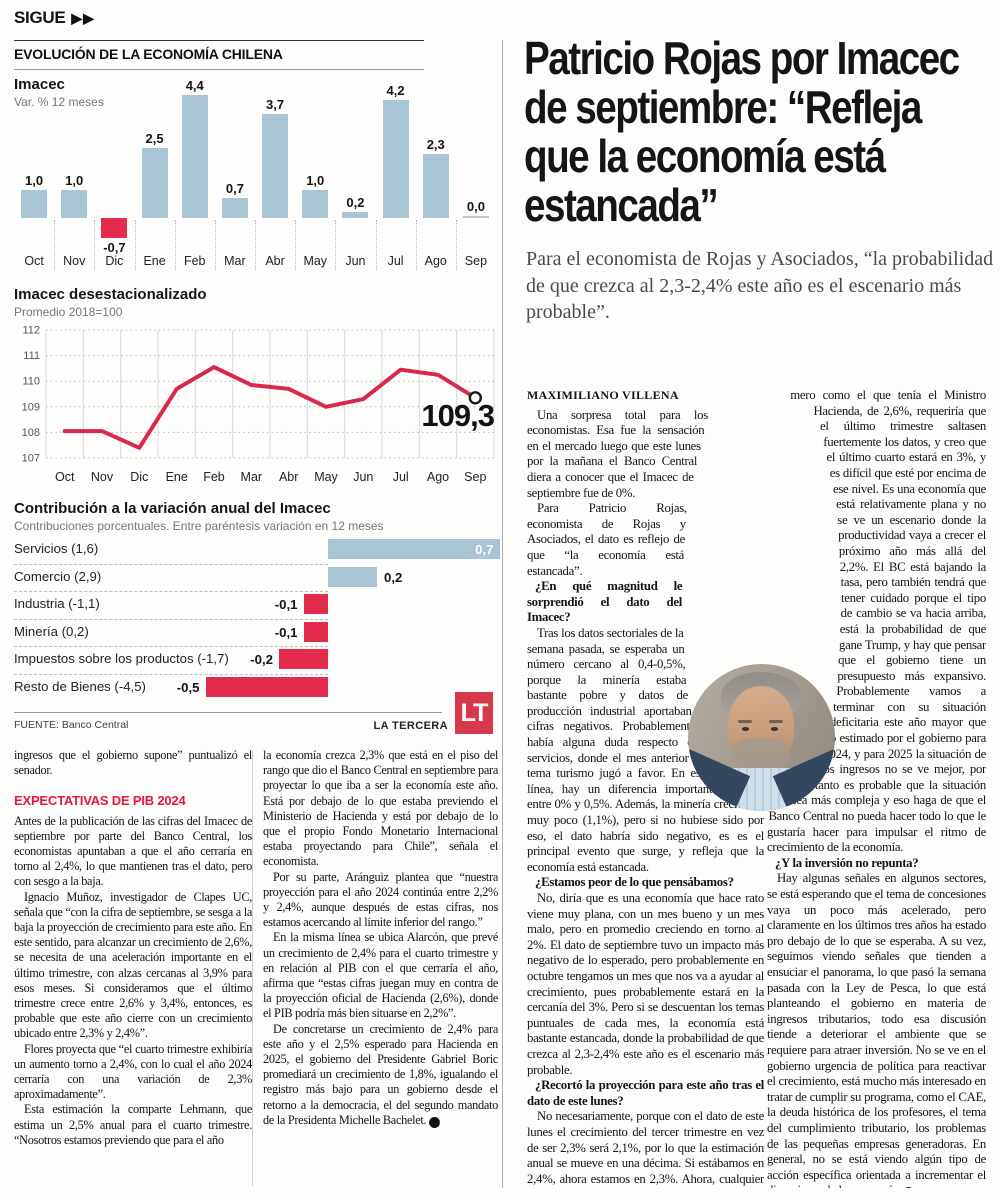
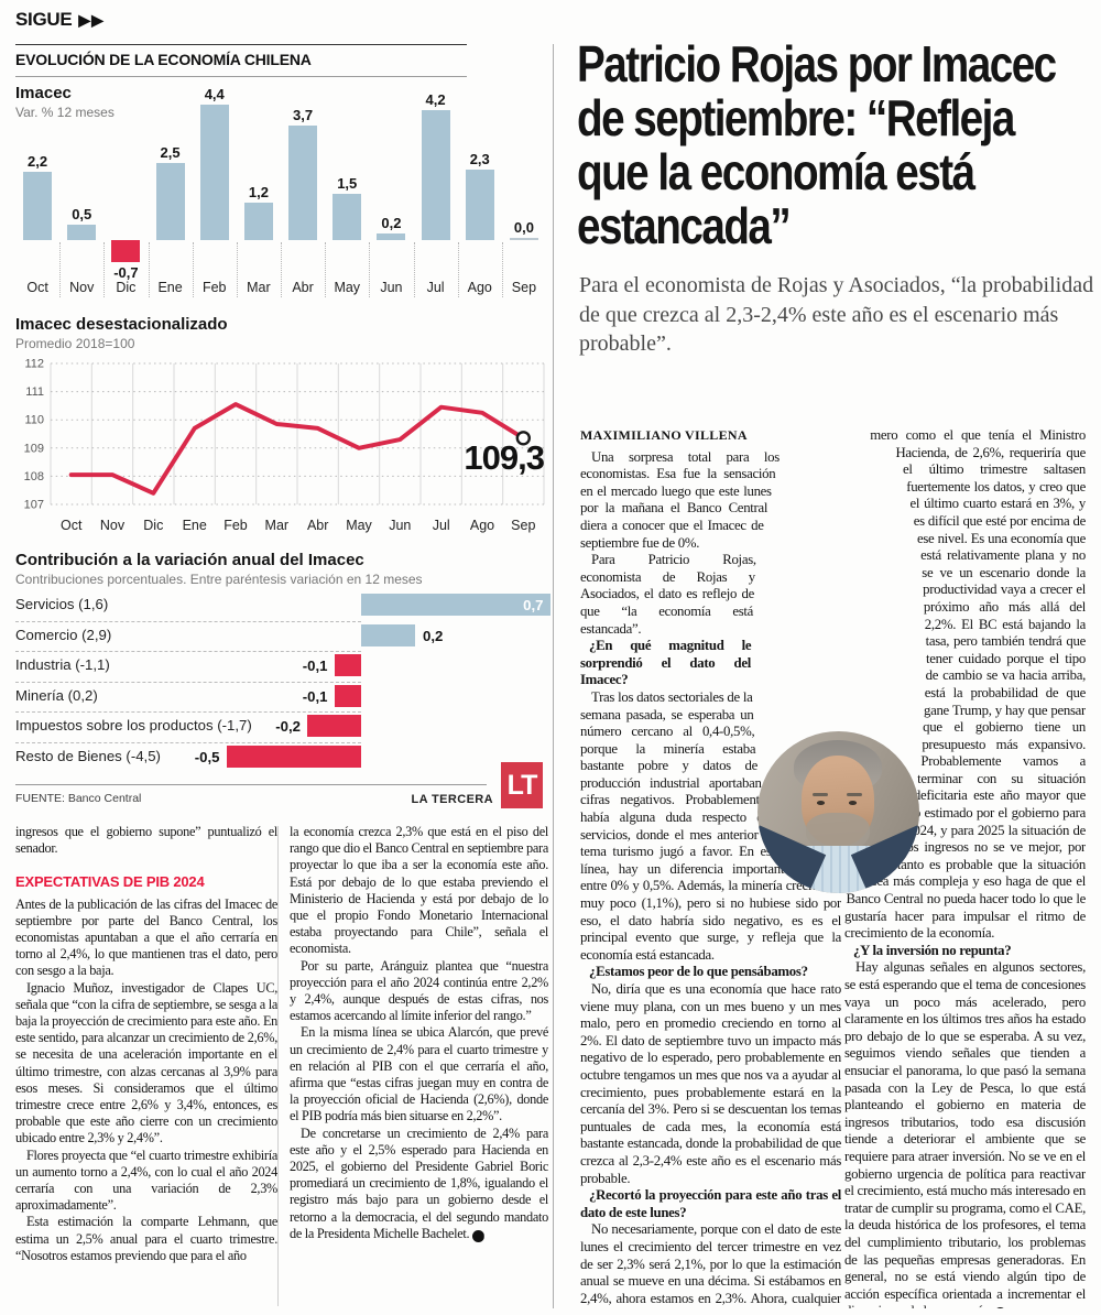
Imacec/Oct: 1,0 -> 2,2
Imacec/Nov: 1,0 -> 0,5
Imacec/Mar: 0,7 -> 1,2
Imacec/May: 1,0 -> 1,5
